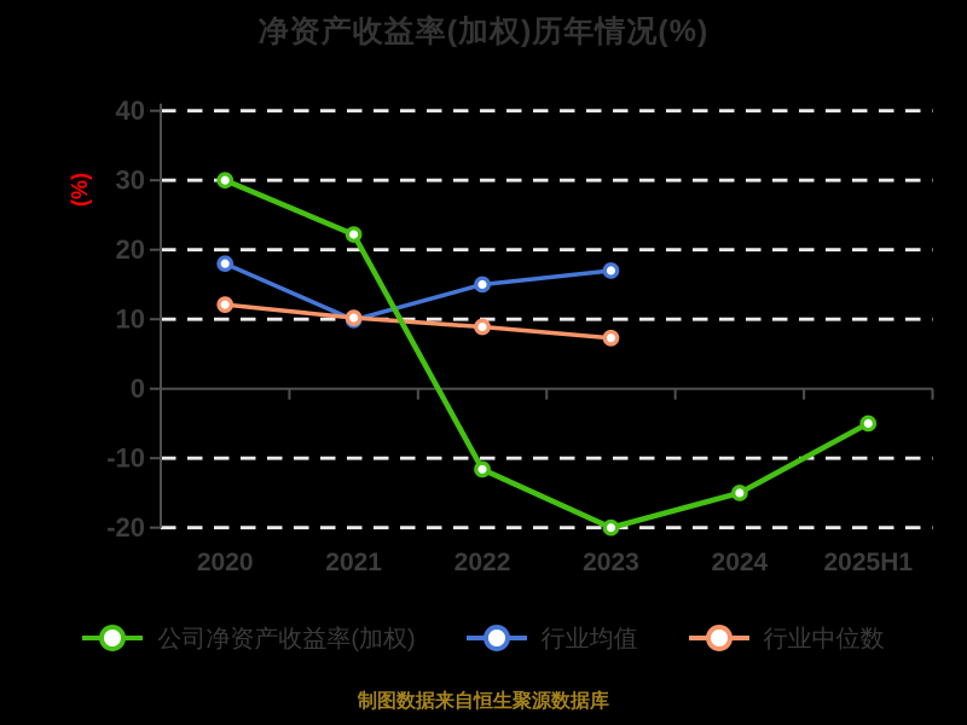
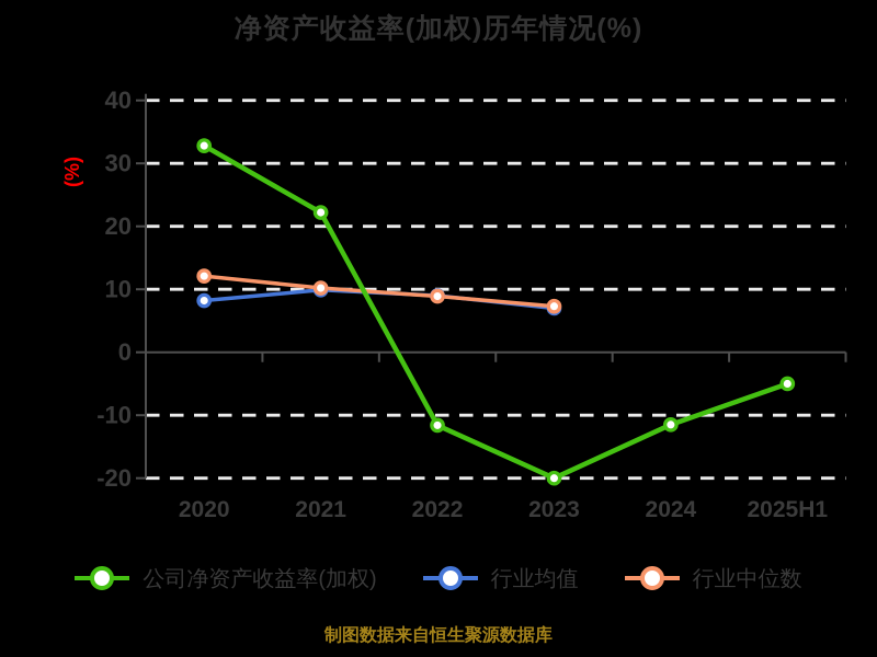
公司净资产收益率(加权)/2020: 30 -> 33
行业均值/2020: 18 -> 8
行业均值/2022: 15 -> 9
行业均值/2023: 17 -> 7
公司净资产收益率(加权)/2024: -15 -> -12
